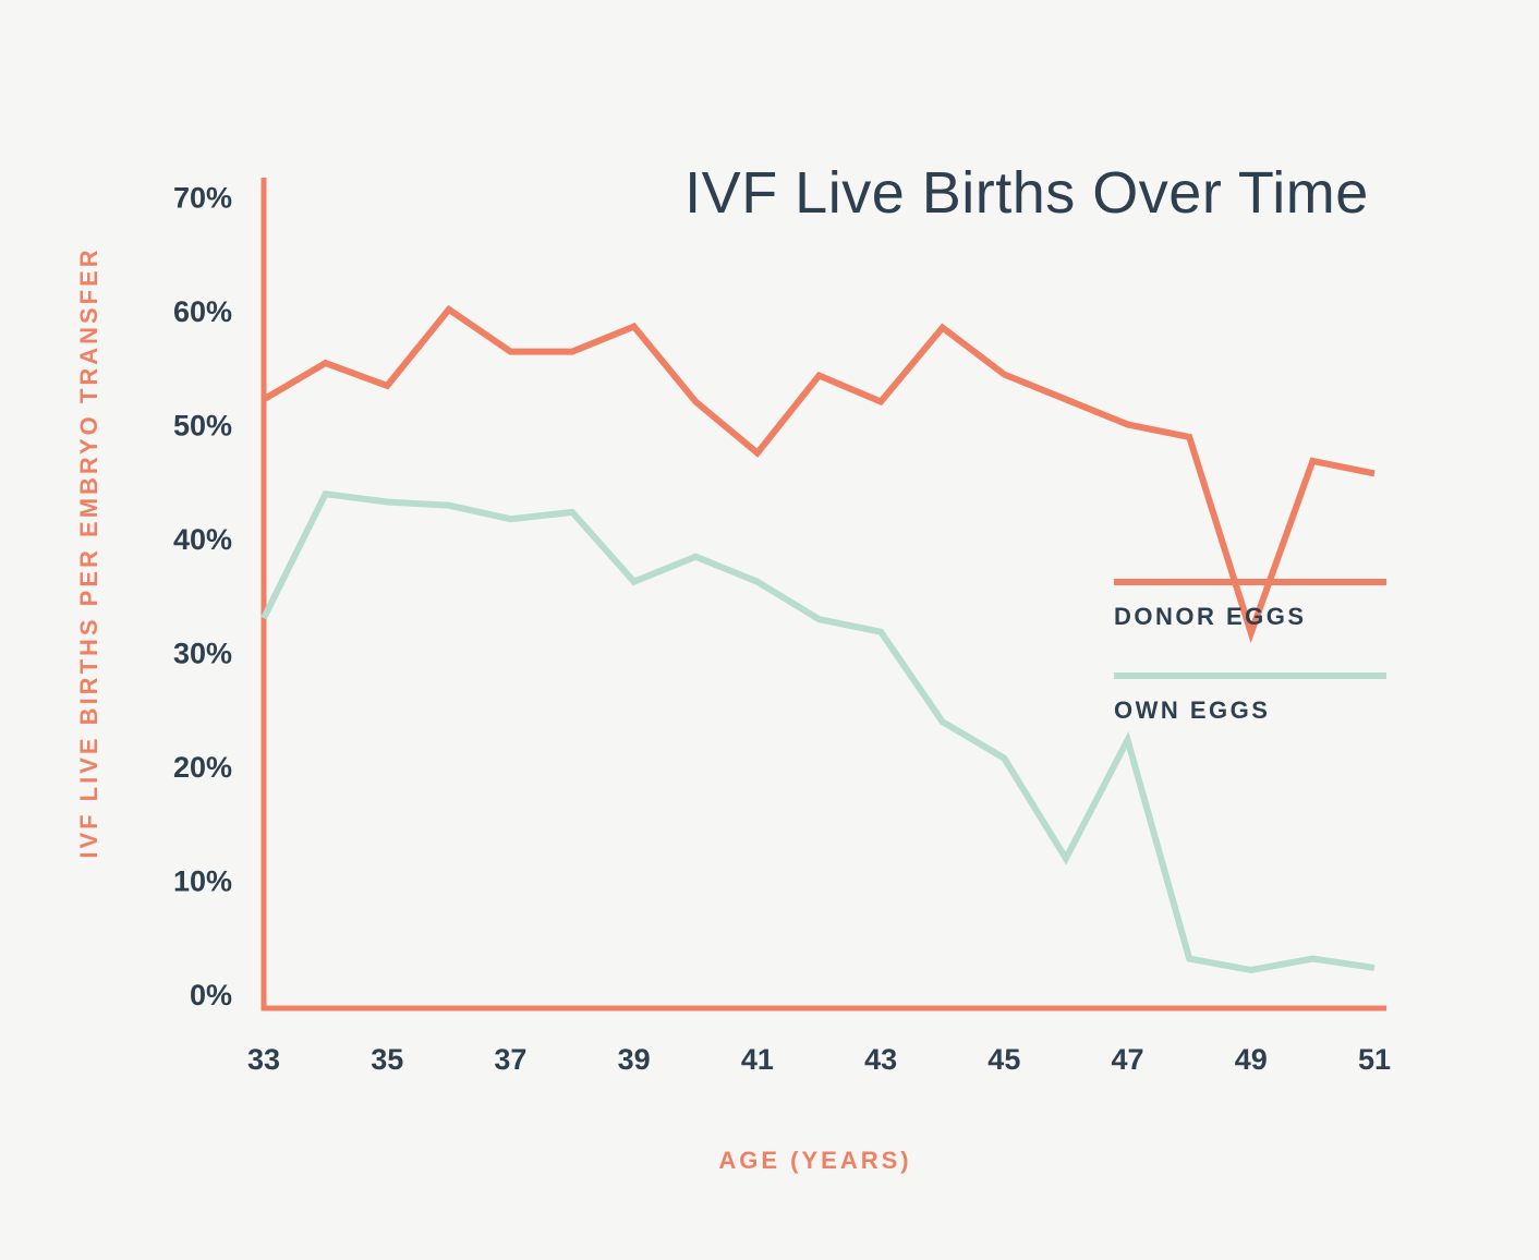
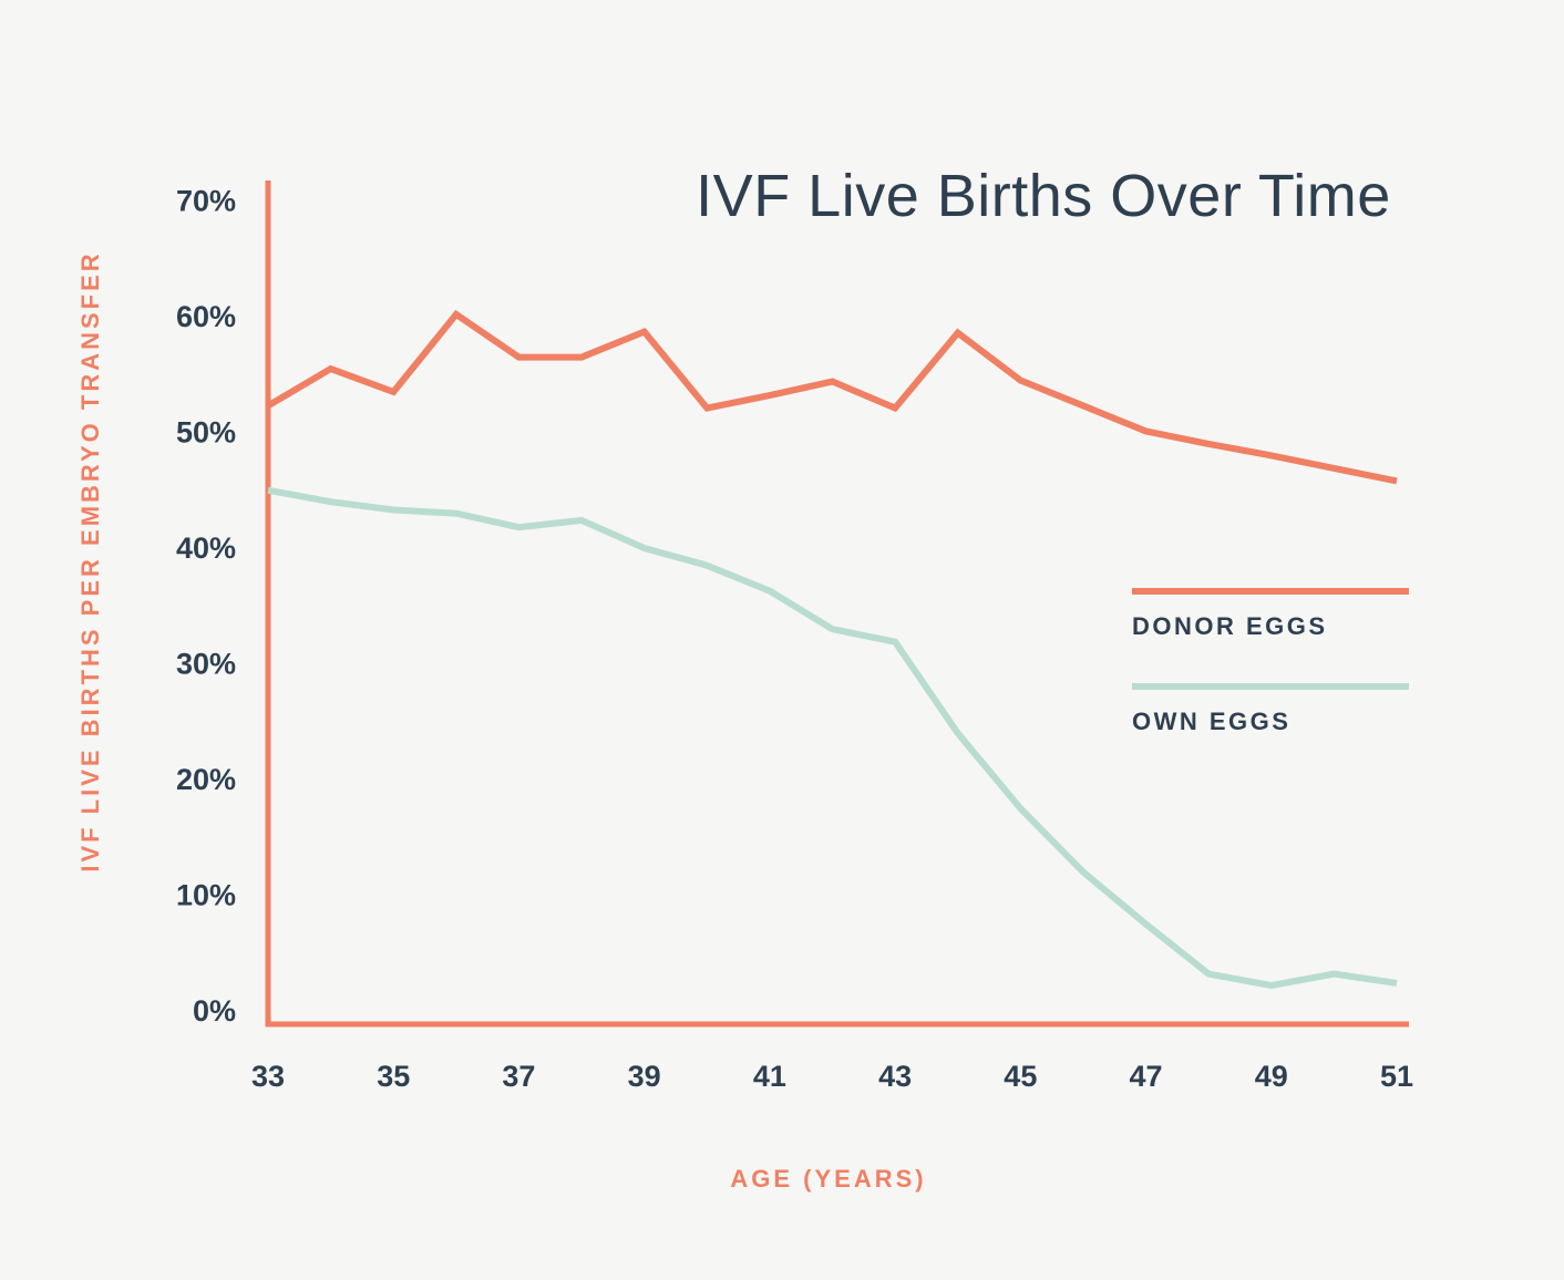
OWN EGGS/33: 33.1% -> 45.0%
OWN EGGS/39: 36.3% -> 40.0%
DONOR EGGS/41: 47.6% -> 53.2%
OWN EGGS/45: 20.8% -> 17.5%
OWN EGGS/47: 22.4% -> 7.5%
DONOR EGGS/49: 31.8% -> 48.0%
